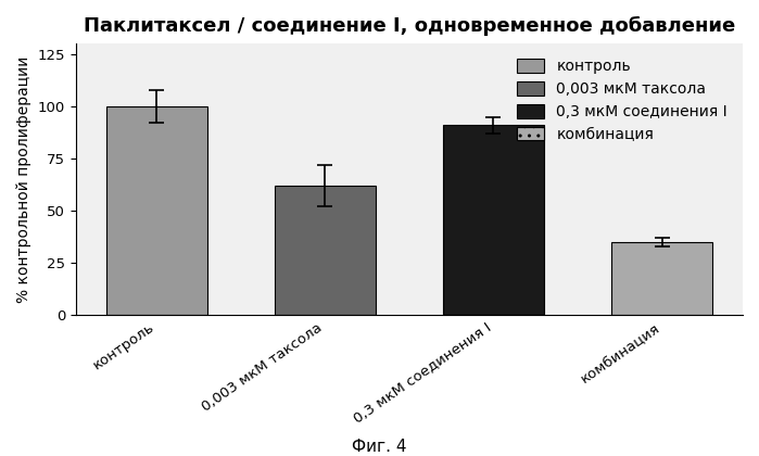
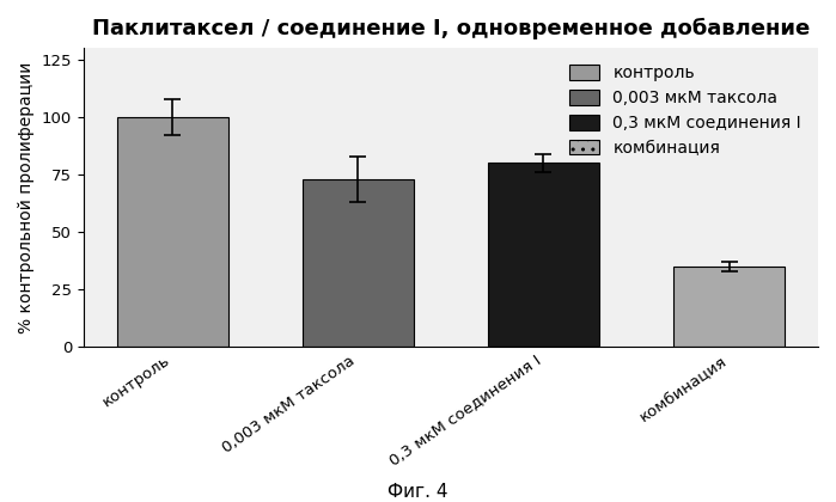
0,003 мкМ таксола: 62 -> 73
0,3 мкМ соединения I: 91 -> 80
